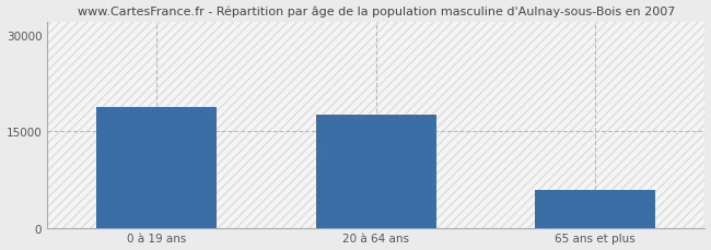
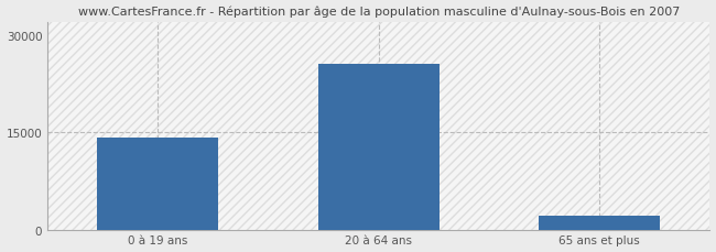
0 à 19 ans: 18800 -> 14200
20 à 64 ans: 17600 -> 25500
65 ans et plus: 5800 -> 2200
